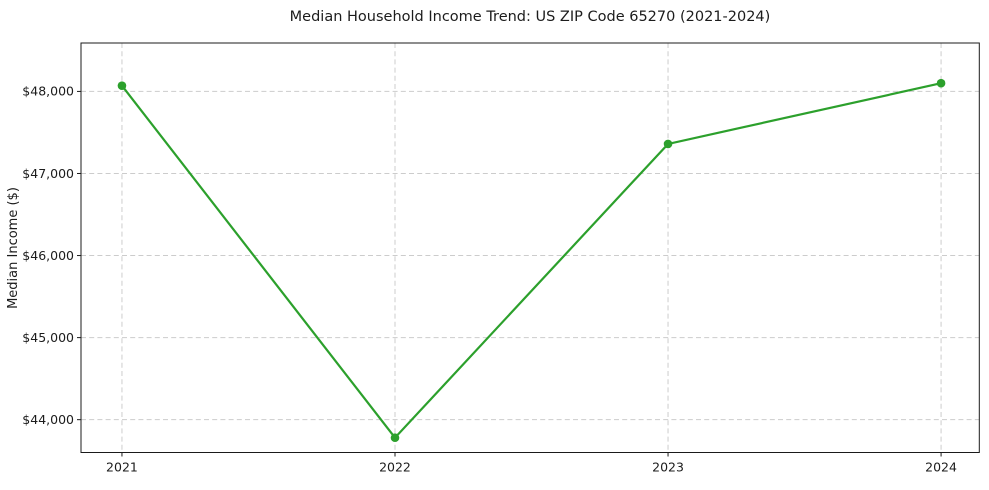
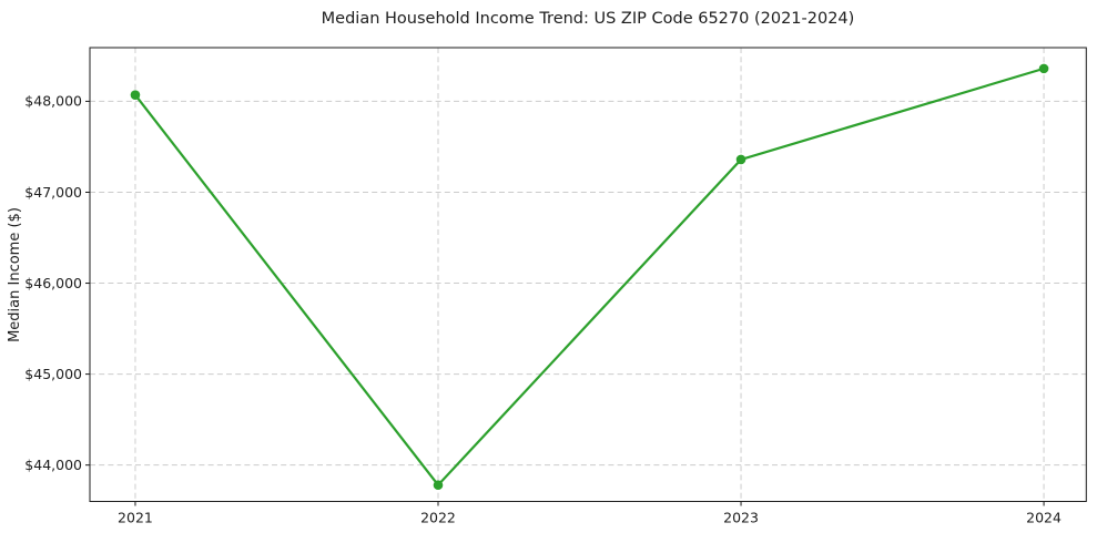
2024: $48100 -> $48400
